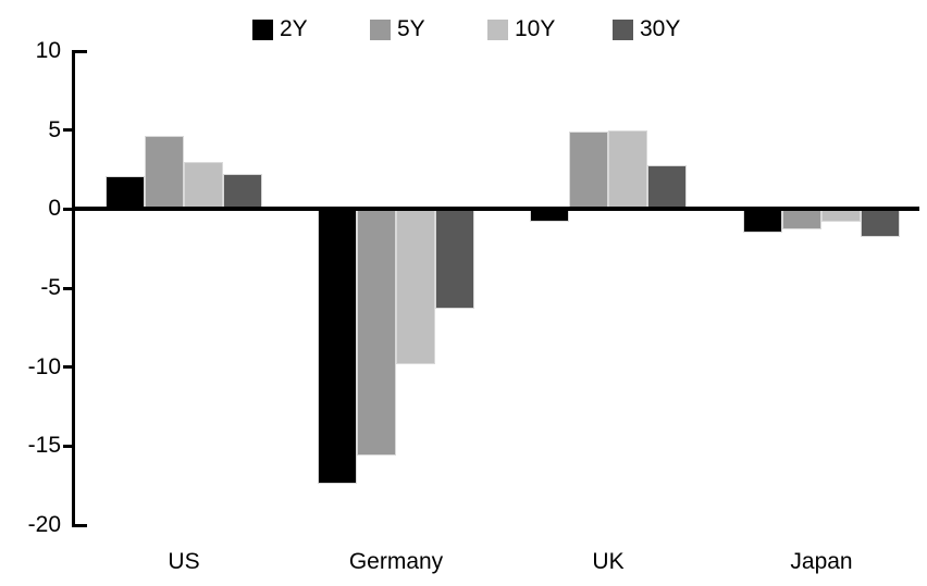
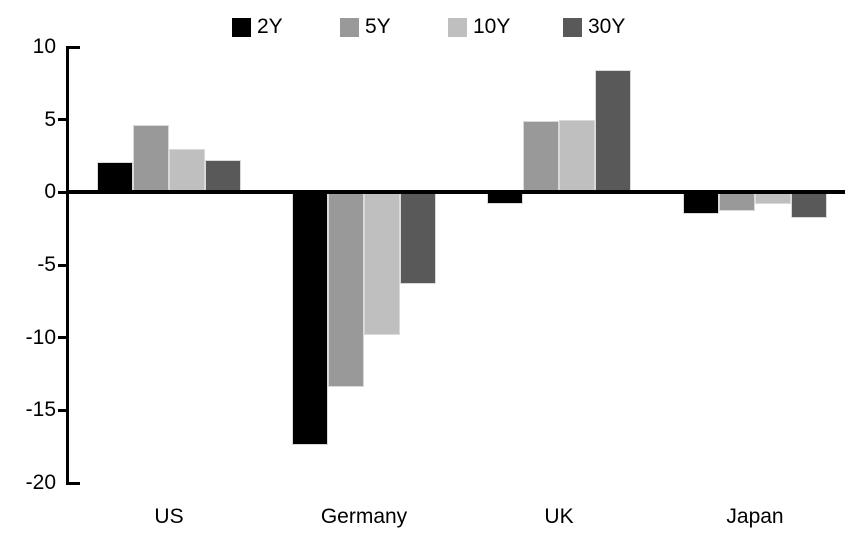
5Y/Germany: -15.6 -> -13.4
30Y/UK: 2.8 -> 8.4
